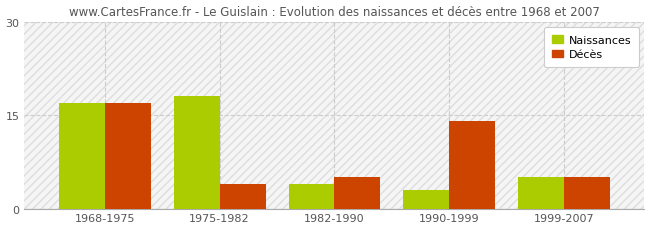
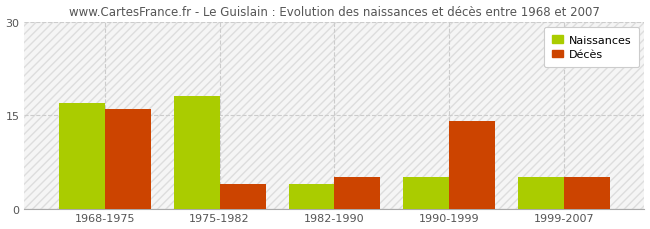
Décès/1968-1975: 17 -> 16
Naissances/1990-1999: 3 -> 5
